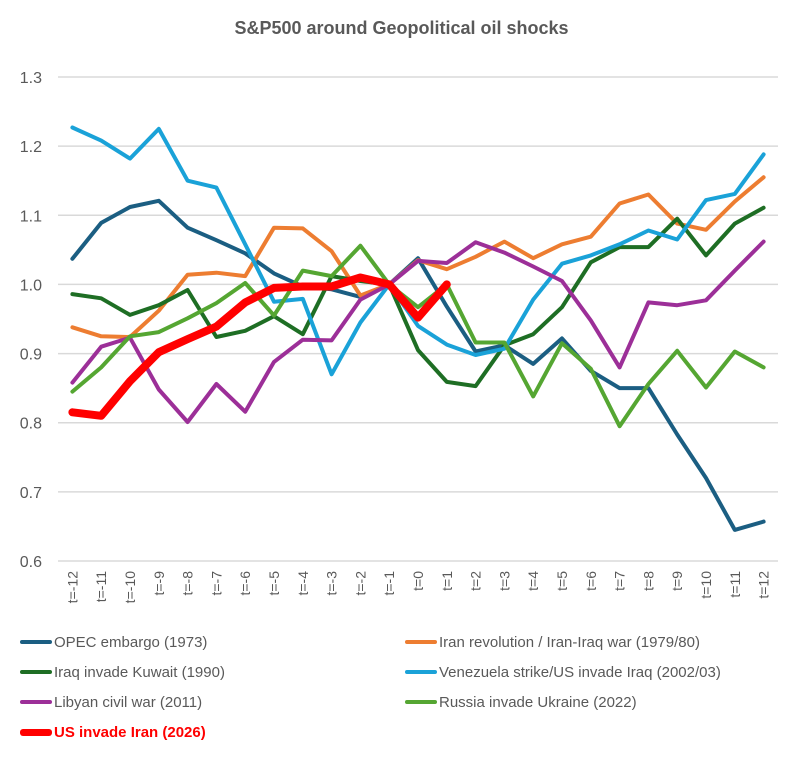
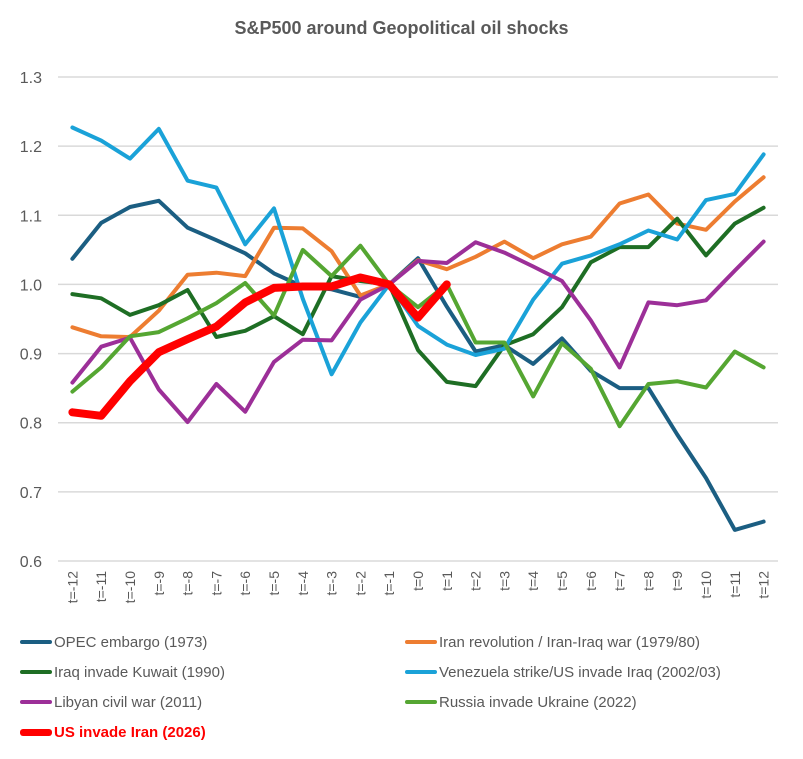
Venezuela strike/US invade Iraq (2002/03)/t=-5: 0.97 -> 1.11
Russia invade Ukraine (2022)/t=-4: 1.02 -> 1.05
Russia invade Ukraine (2022)/t=9: 0.90 -> 0.86
